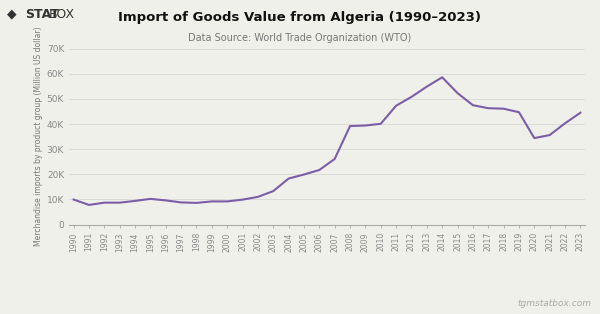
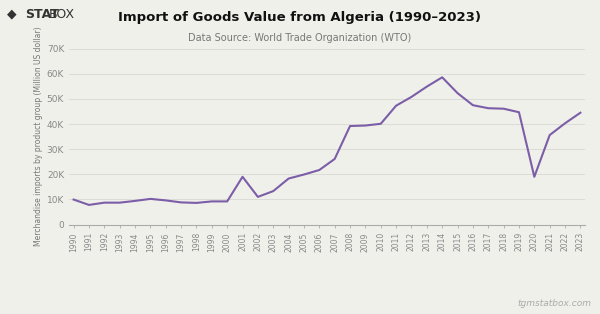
2001: 9.9K -> 19.0K
2020: 34.4K -> 19.0K
